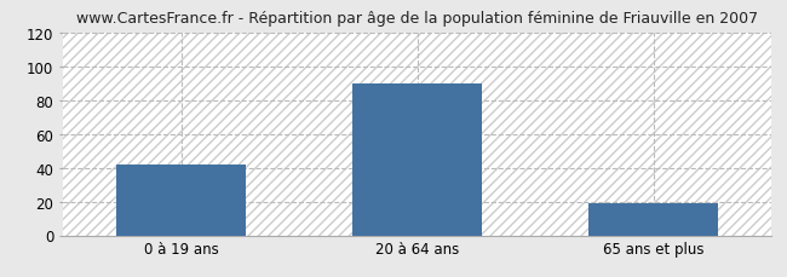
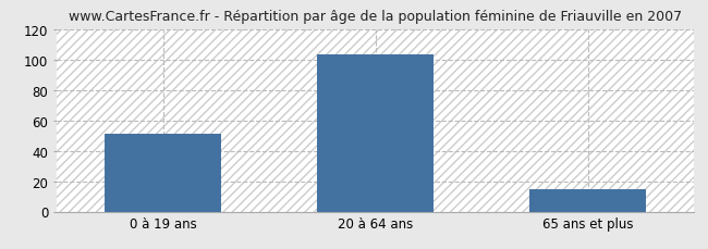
0 à 19 ans: 42 -> 51
20 à 64 ans: 90 -> 103
65 ans et plus: 19 -> 15
